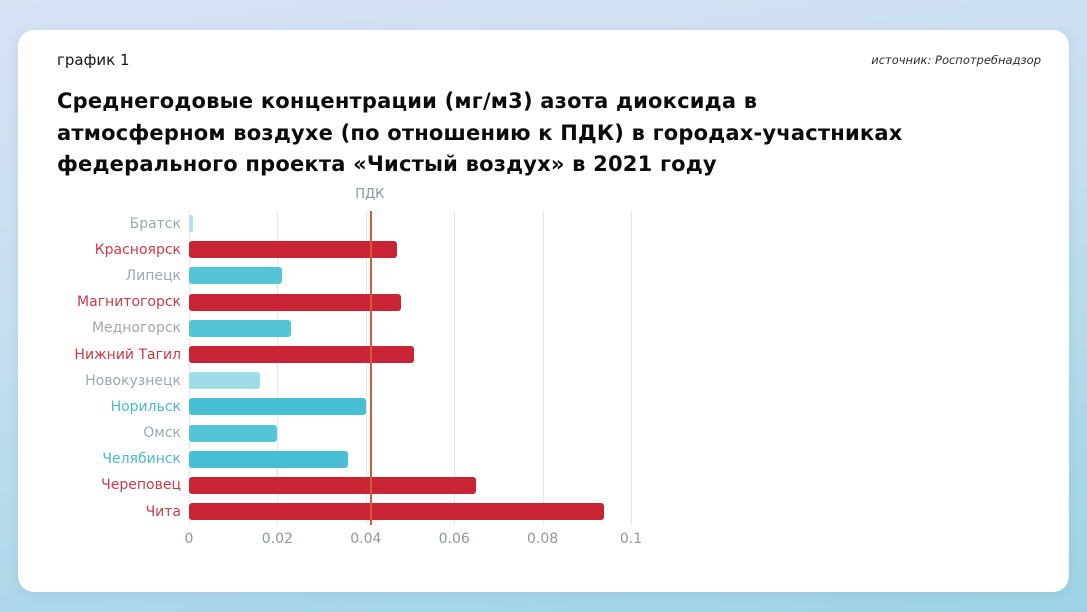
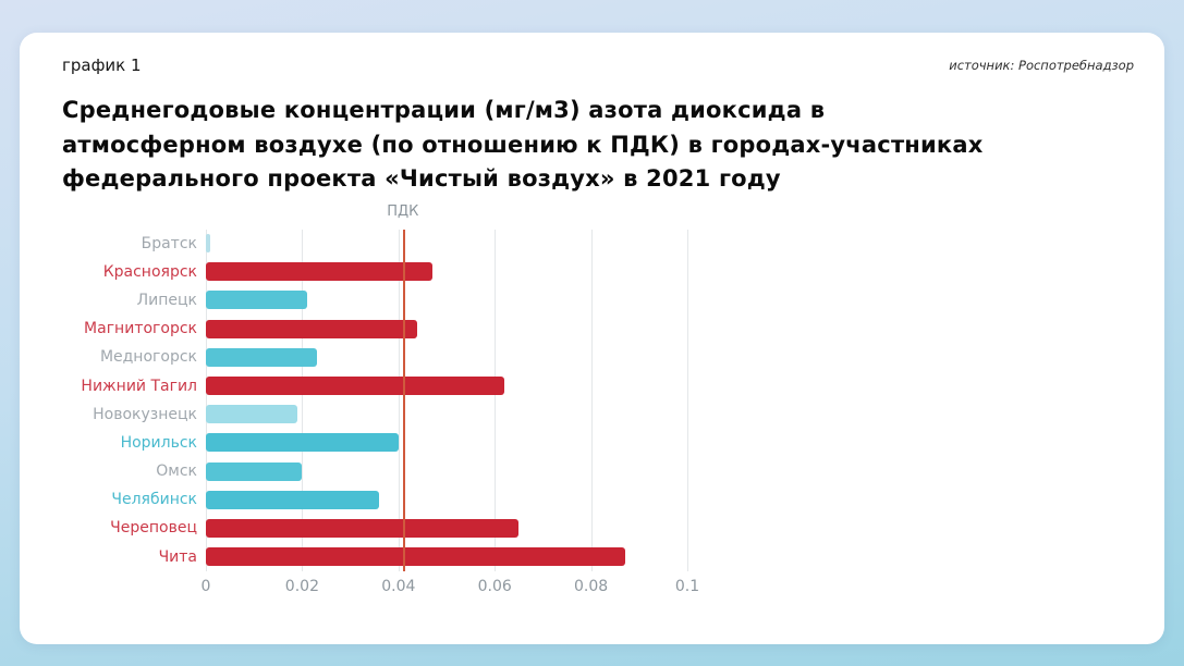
Магнитогорск: 0.048 -> 0.044
Нижний Тагил: 0.051 -> 0.062
Новокузнецк: 0.016 -> 0.019
Чита: 0.094 -> 0.087
